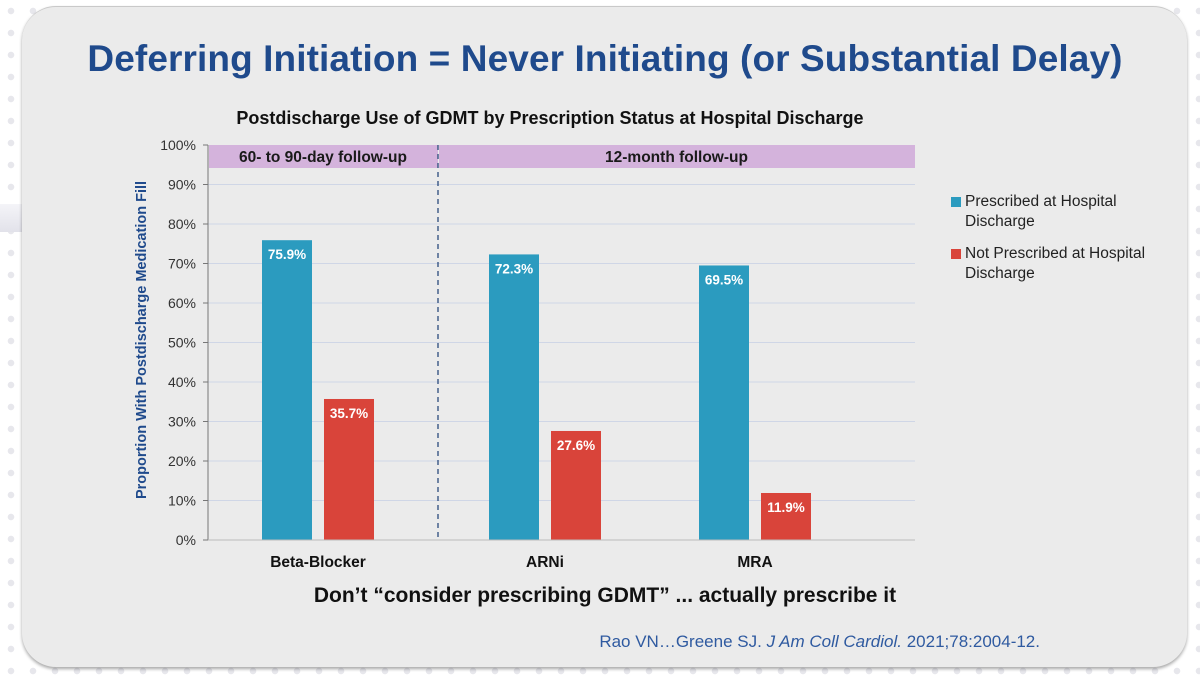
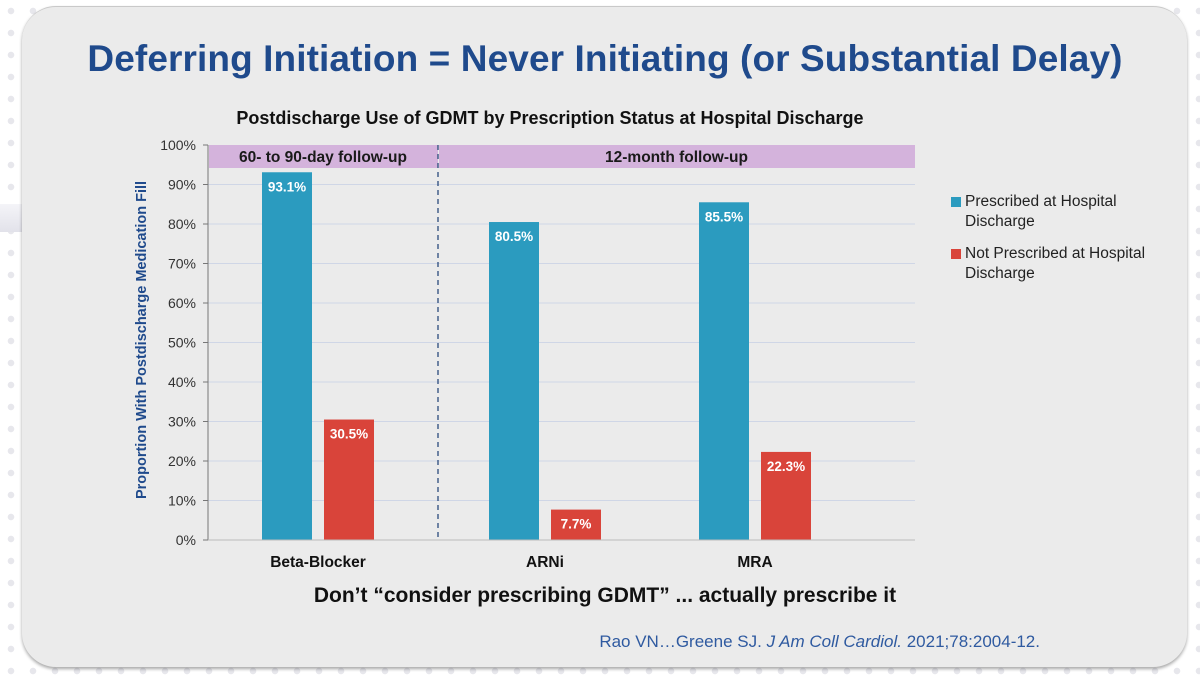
Prescribed at Hospital Discharge/Beta-Blocker: 75.9% -> 93.1%
Not Prescribed at Hospital Discharge/Beta-Blocker: 35.7% -> 30.5%
Prescribed at Hospital Discharge/ARNi: 72.3% -> 80.5%
Not Prescribed at Hospital Discharge/ARNi: 27.6% -> 7.7%
Prescribed at Hospital Discharge/MRA: 69.5% -> 85.5%
Not Prescribed at Hospital Discharge/MRA: 11.9% -> 22.3%
